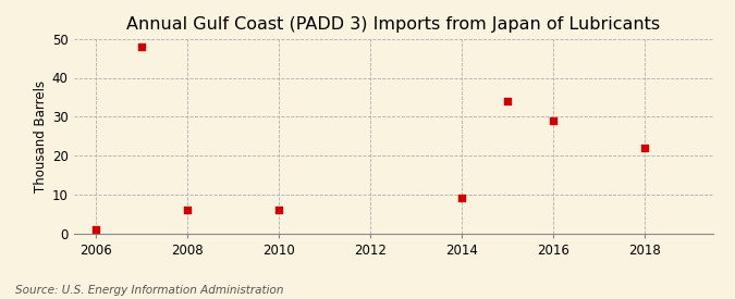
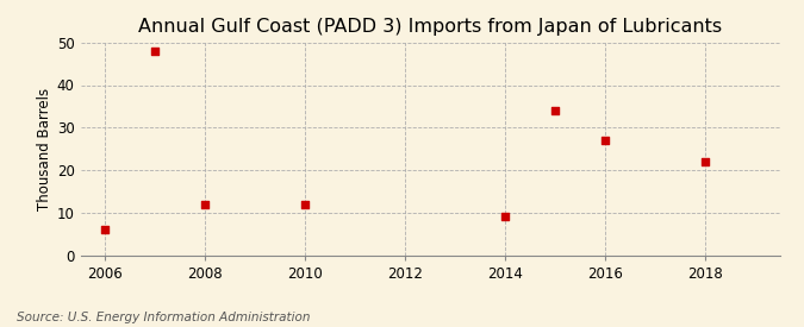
2006: 1 -> 6
2008: 6 -> 12
2010: 6 -> 12
2016: 29 -> 27
